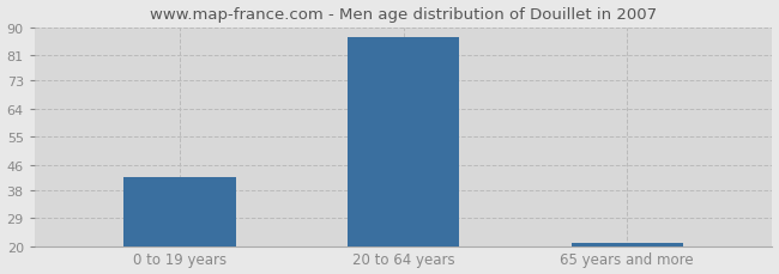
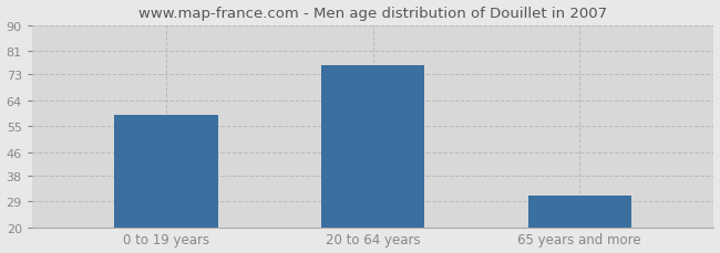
0 to 19 years: 42 -> 59
20 to 64 years: 87 -> 76
65 years and more: 21 -> 31
